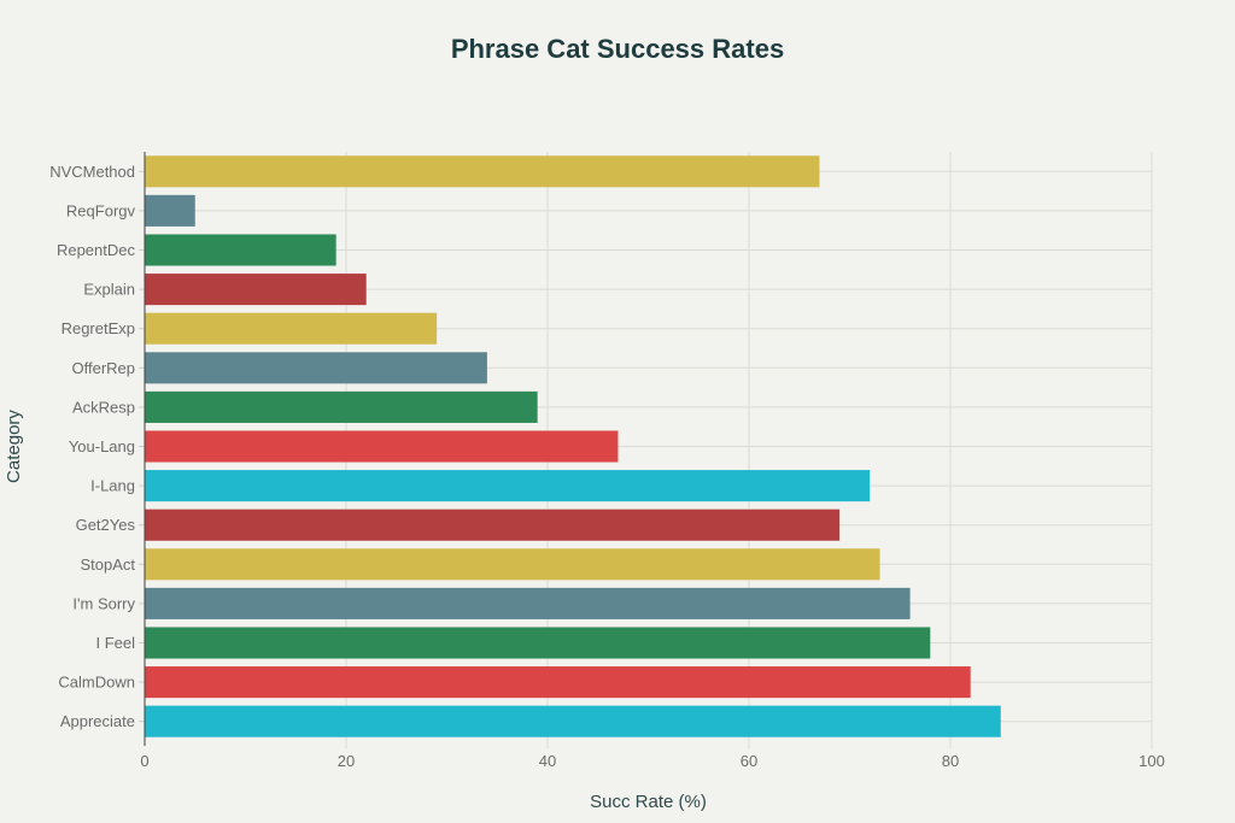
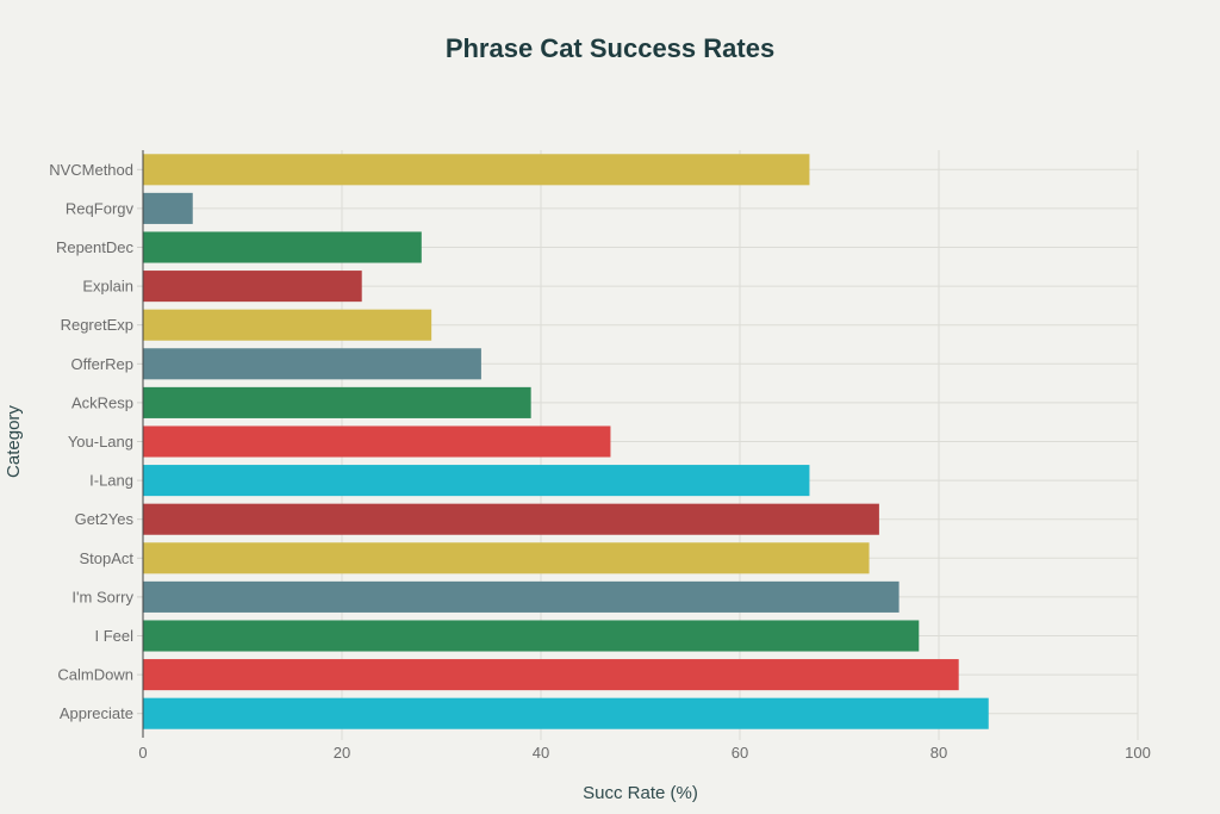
RepentDec: 19 -> 28
I-Lang: 72 -> 67
Get2Yes: 69 -> 74
